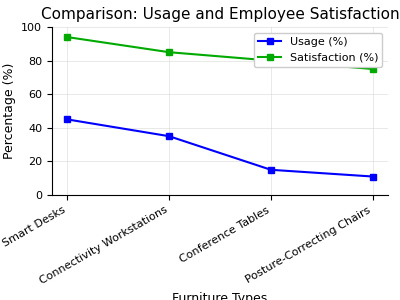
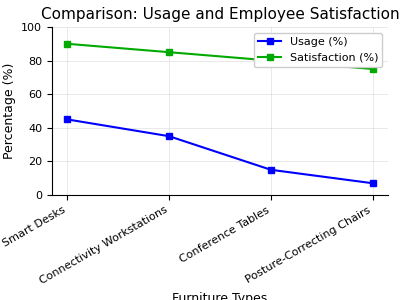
Satisfaction (%)/Smart Desks: 94 -> 90
Usage (%)/Posture-Correcting Chairs: 11 -> 7
